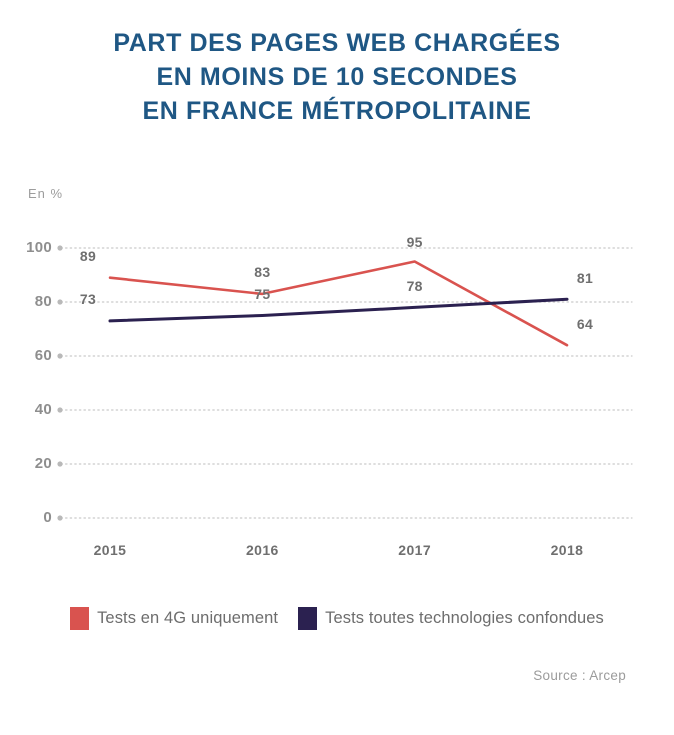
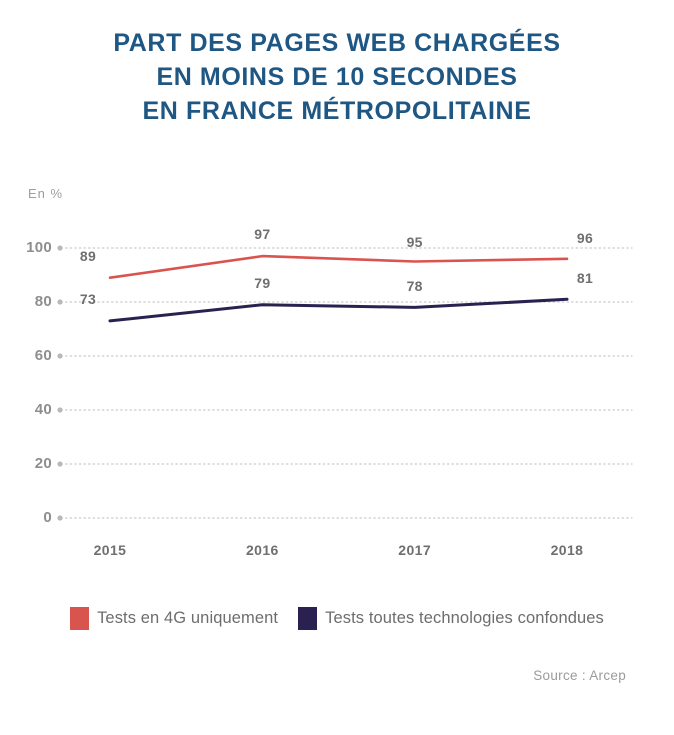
Tests en 4G uniquement/2016: 83 -> 97
Tests toutes technologies confondues/2016: 75 -> 79
Tests en 4G uniquement/2018: 64 -> 96
